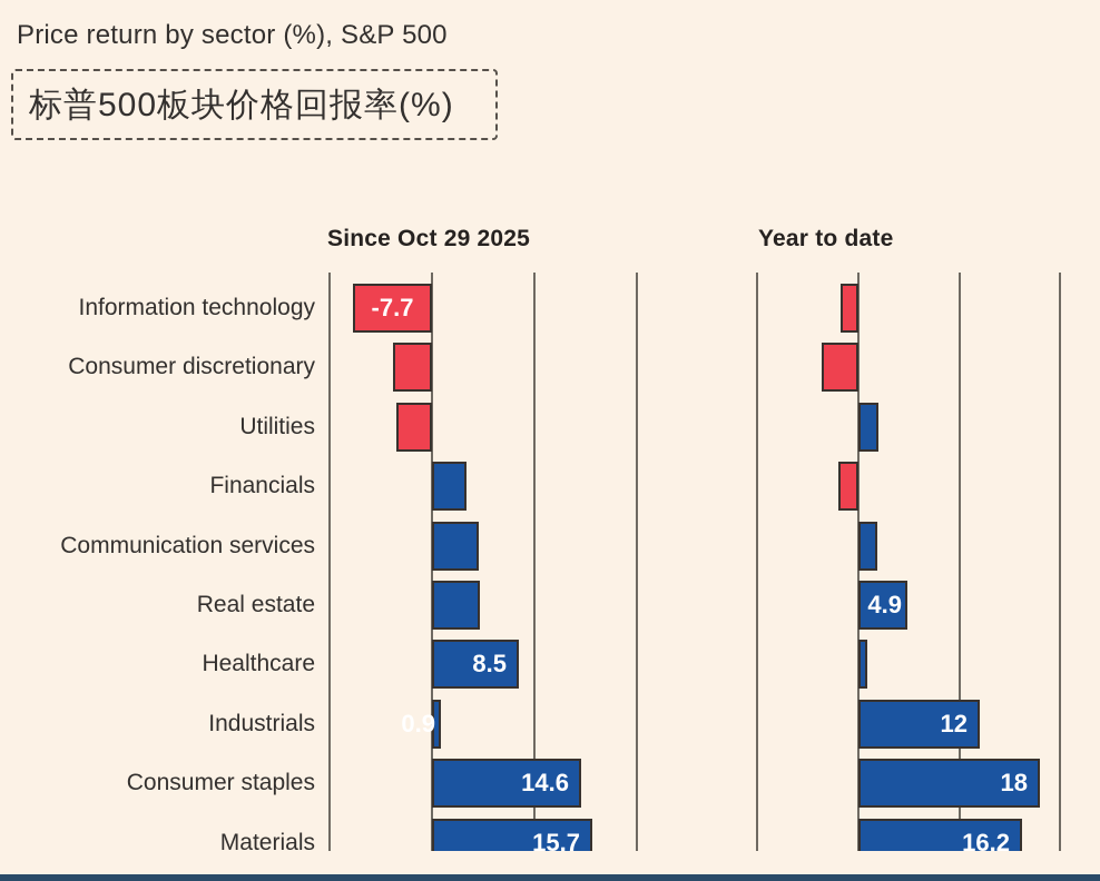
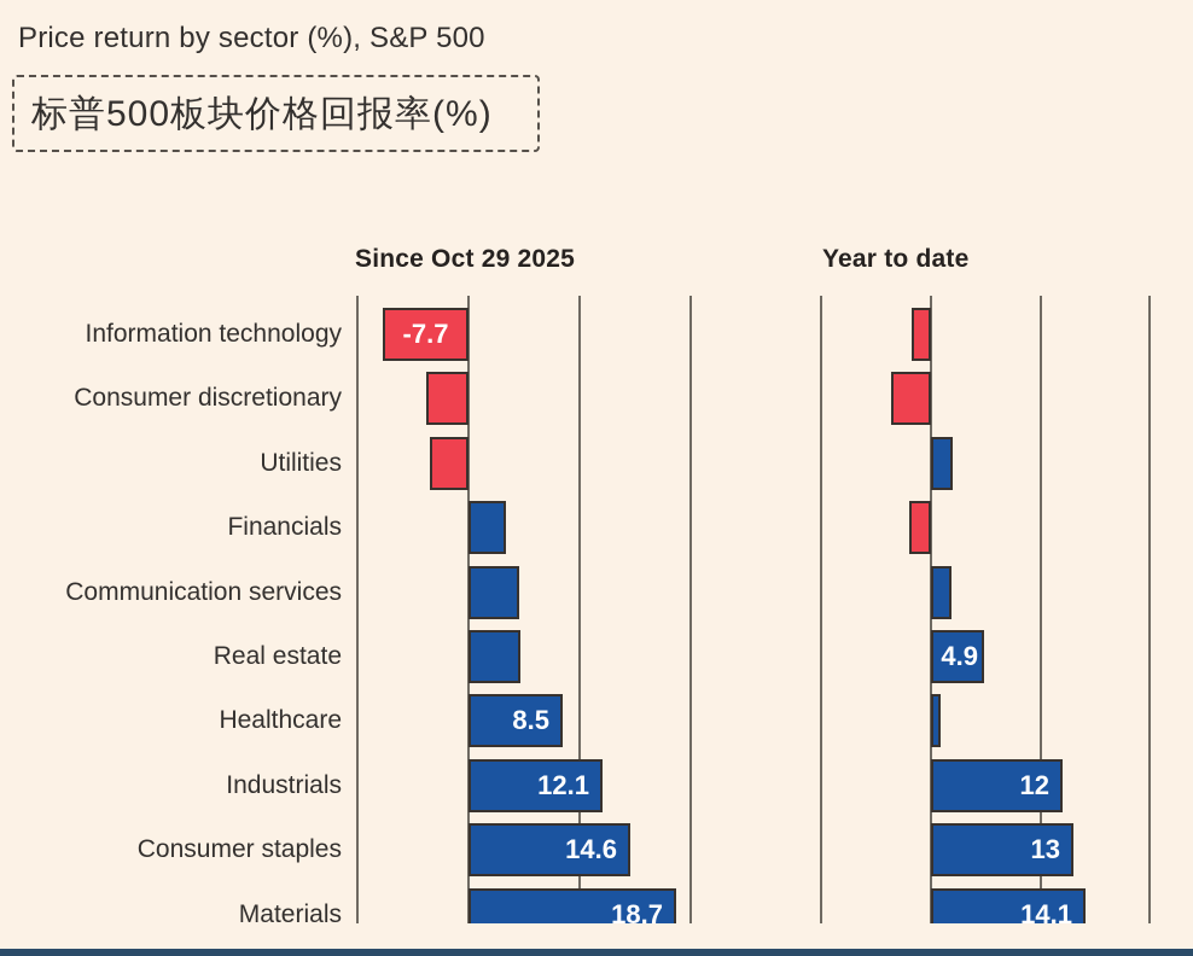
Since Oct 29 2025/Industrials: 0.9 -> 12.1
Year to date/Consumer staples: 18 -> 13
Since Oct 29 2025/Materials: 15.7 -> 18.7
Year to date/Materials: 16.2 -> 14.1
